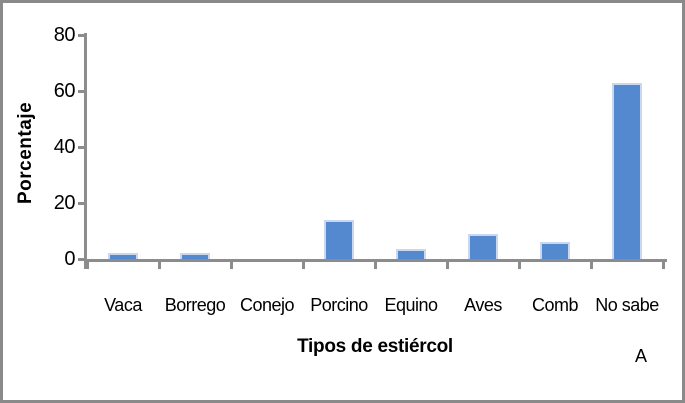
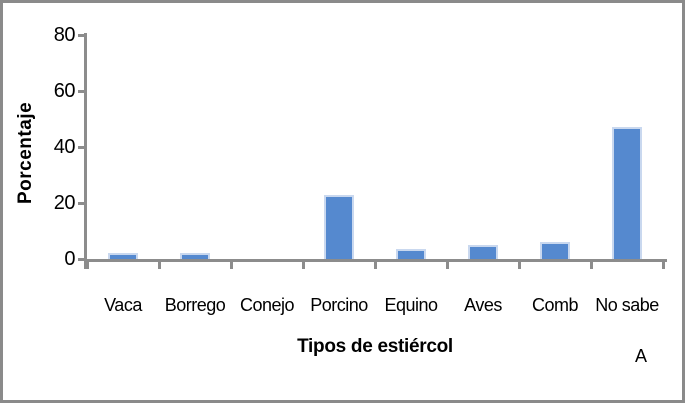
Porcino: 14 -> 23
Aves: 9 -> 5
No sabe: 63 -> 47
